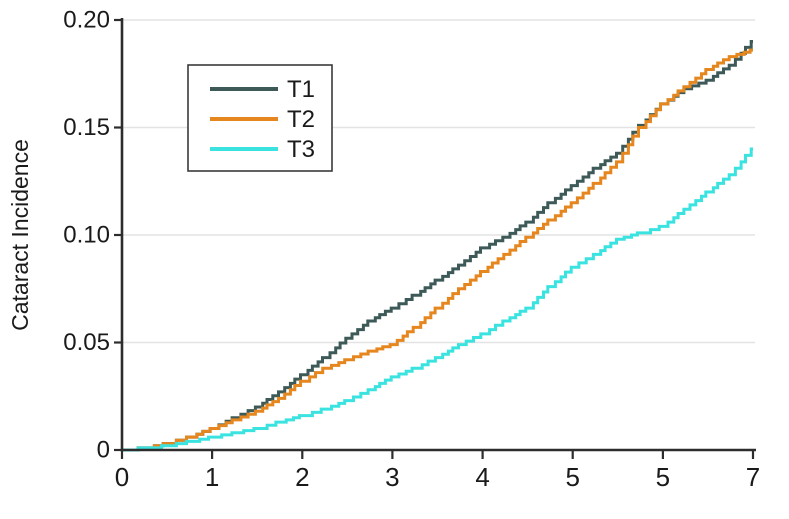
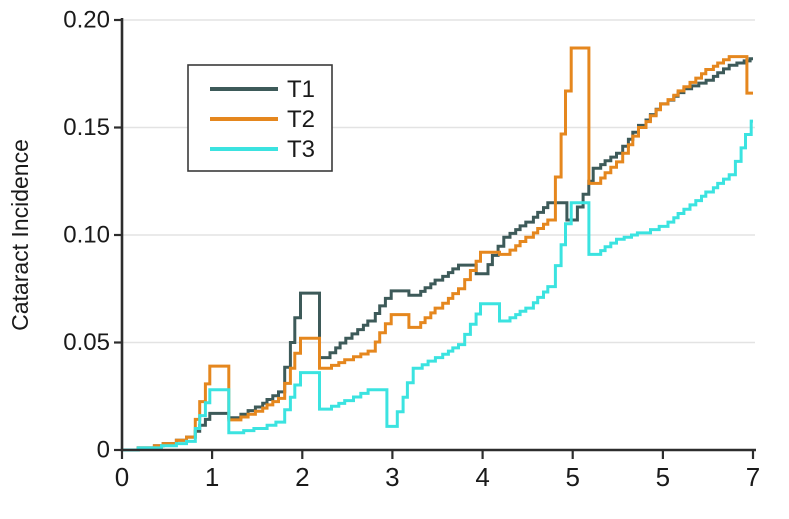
T1/1: 0.010 -> 0.017
T2/1: 0.010 -> 0.039
T3/1: 0.006 -> 0.028
T1/2: 0.035 -> 0.073
T2/2: 0.032 -> 0.052
T3/2: 0.016 -> 0.036
T1/3: 0.066 -> 0.074
T2/3: 0.049 -> 0.063
T3/3: 0.034 -> 0.011
T1/4: 0.094 -> 0.082
T2/4: 0.083 -> 0.092
T3/4: 0.054 -> 0.068
T1/5: 0.123 -> 0.107
T2/5: 0.115 -> 0.187
T3/5: 0.085 -> 0.115
T1/7: 0.190 -> 0.182
T2/7: 0.186 -> 0.166
T3/7: 0.140 -> 0.153
